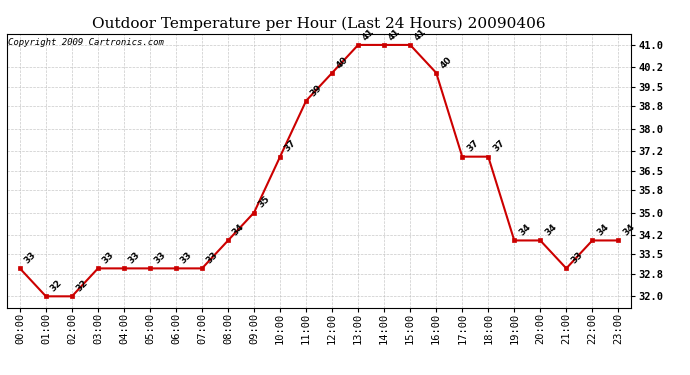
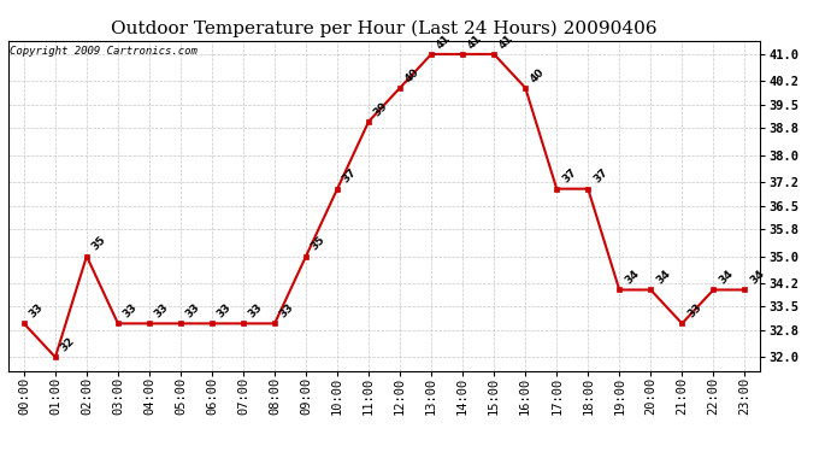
02:00: 32 -> 35
08:00: 34 -> 33
